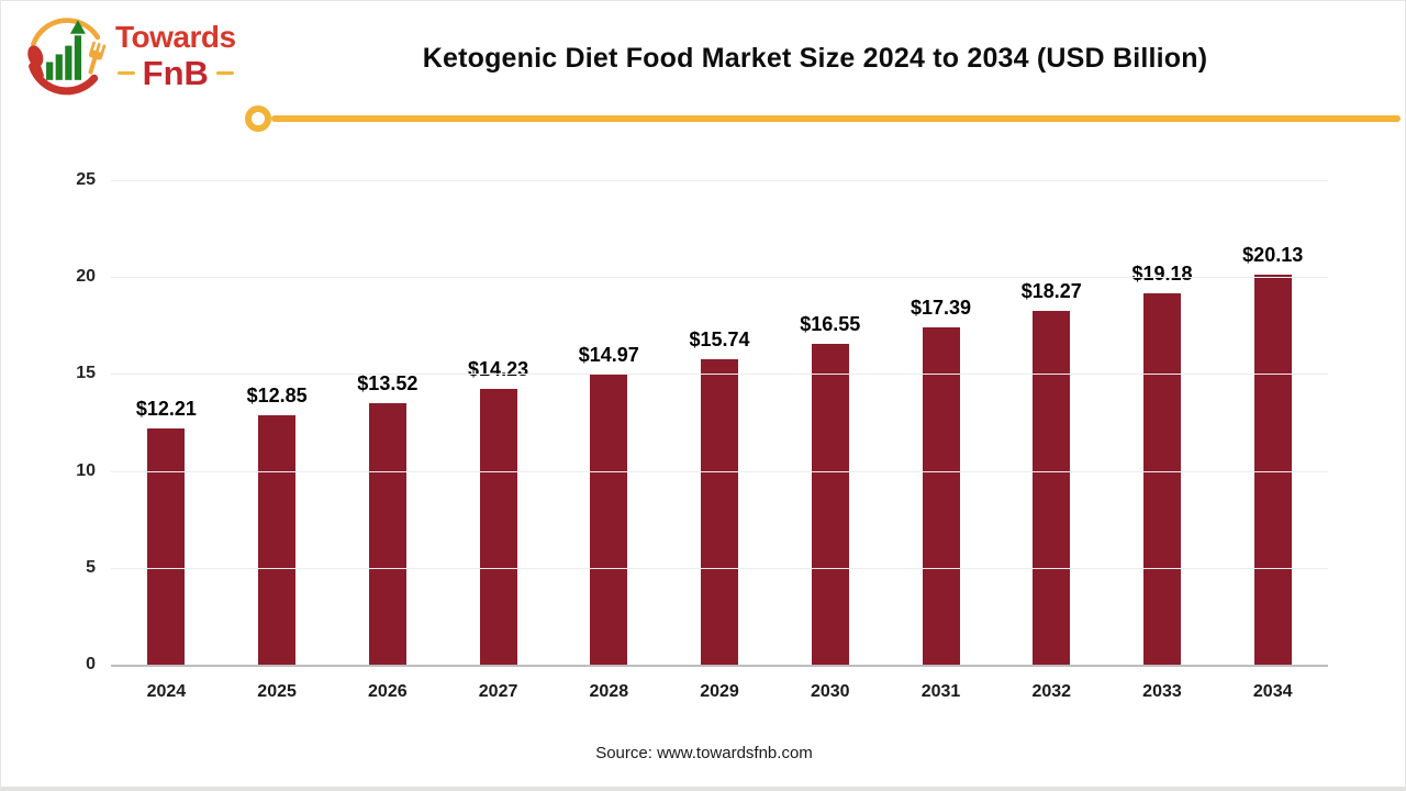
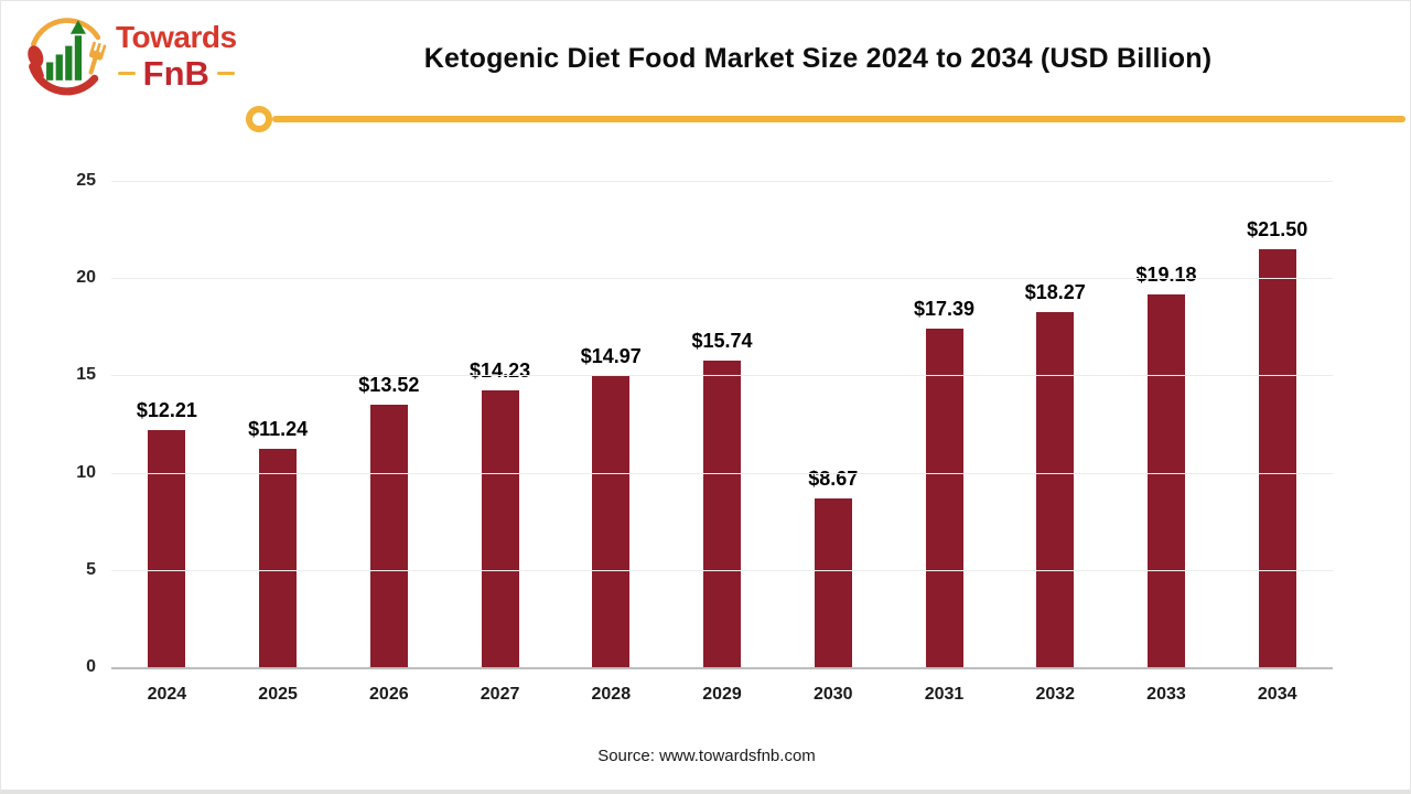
2025: $12.85 -> $11.24
2030: $16.55 -> $8.67
2034: $20.13 -> $21.50
